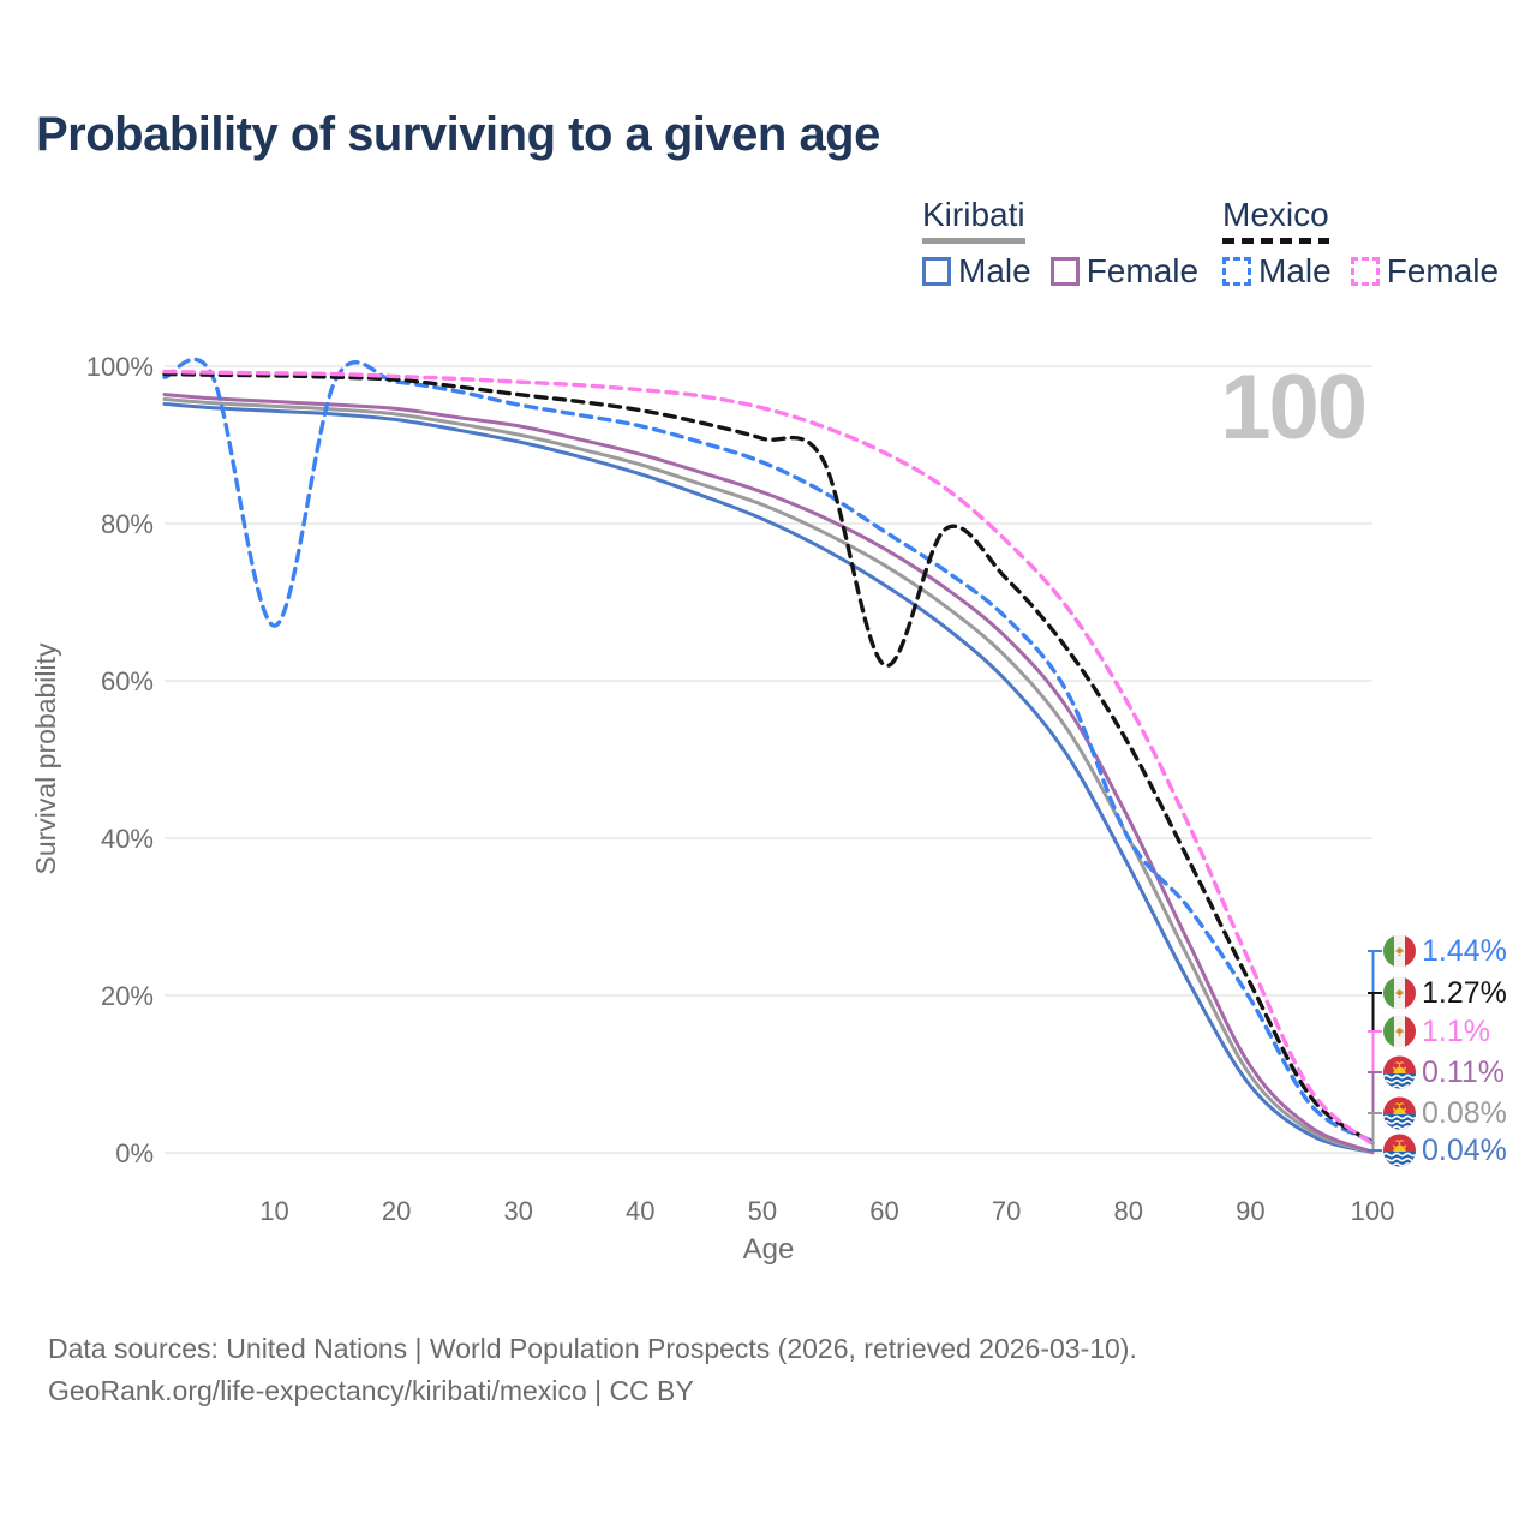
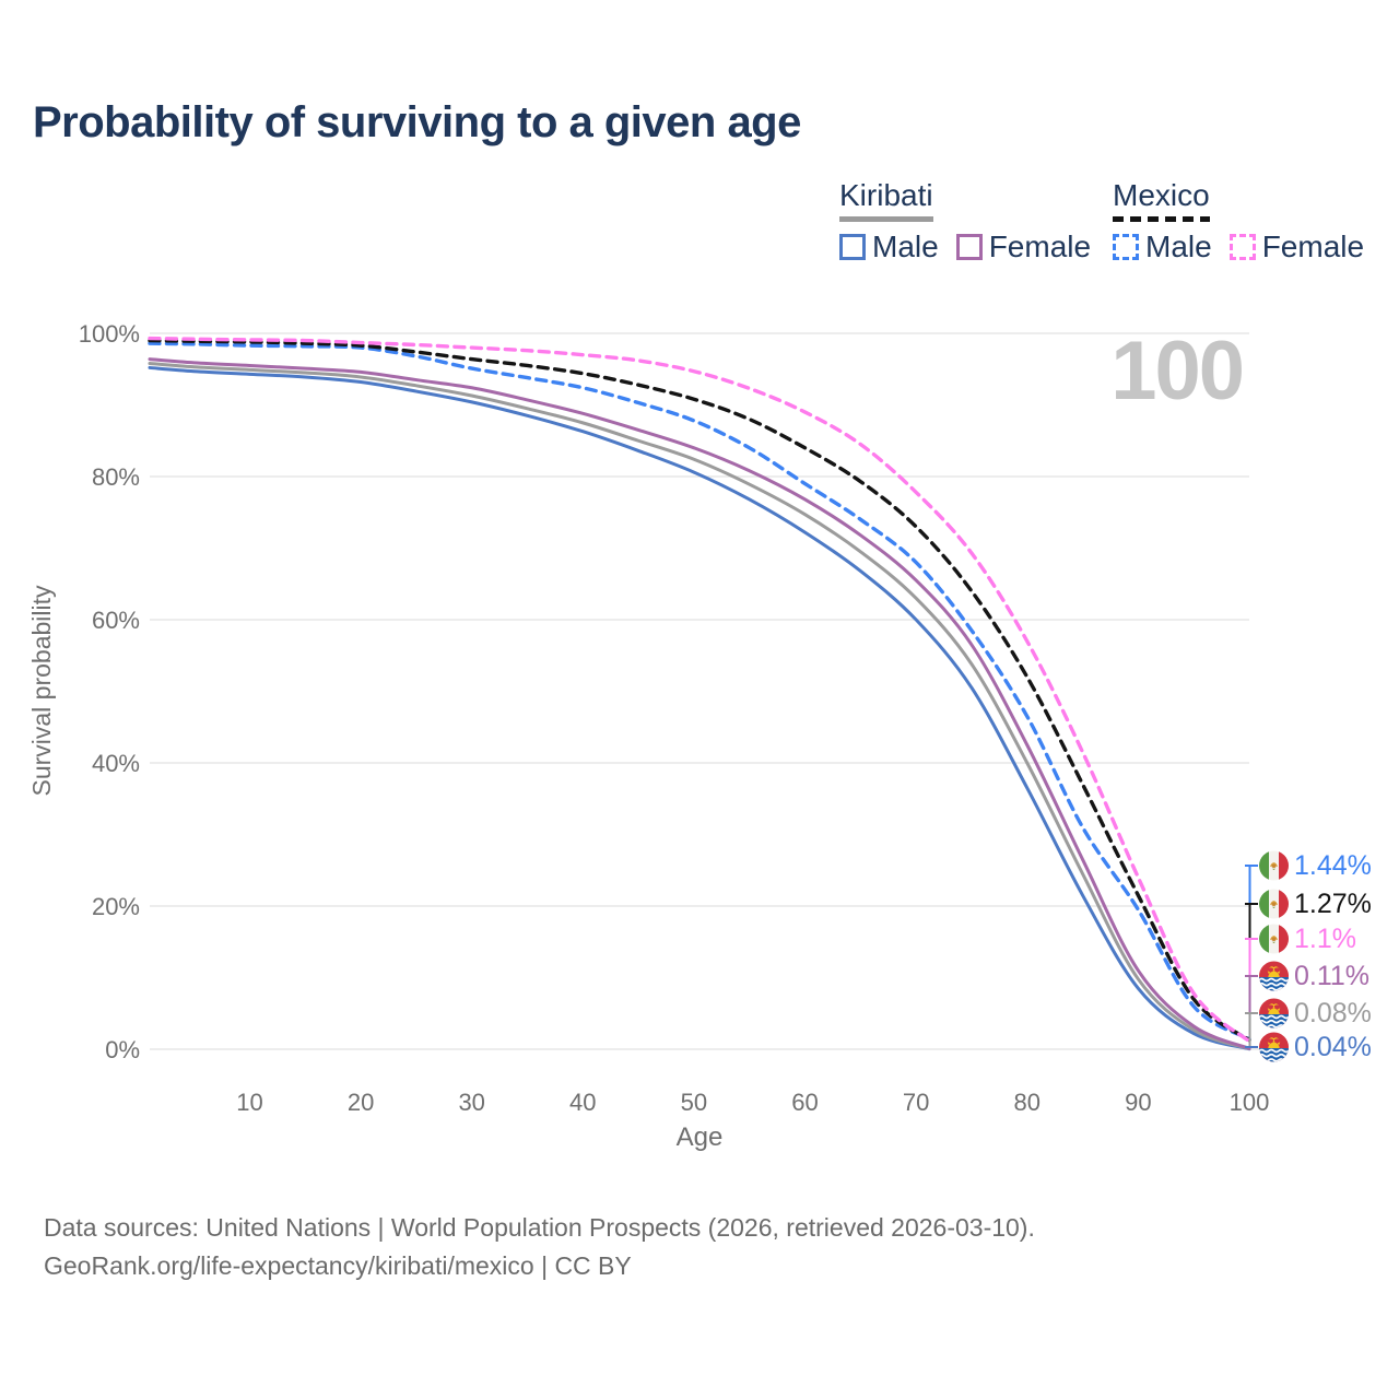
Mexico Male/10: 67% -> 98%
Mexico/60: 62% -> 84%
Mexico Male/80: 40% -> 46%
